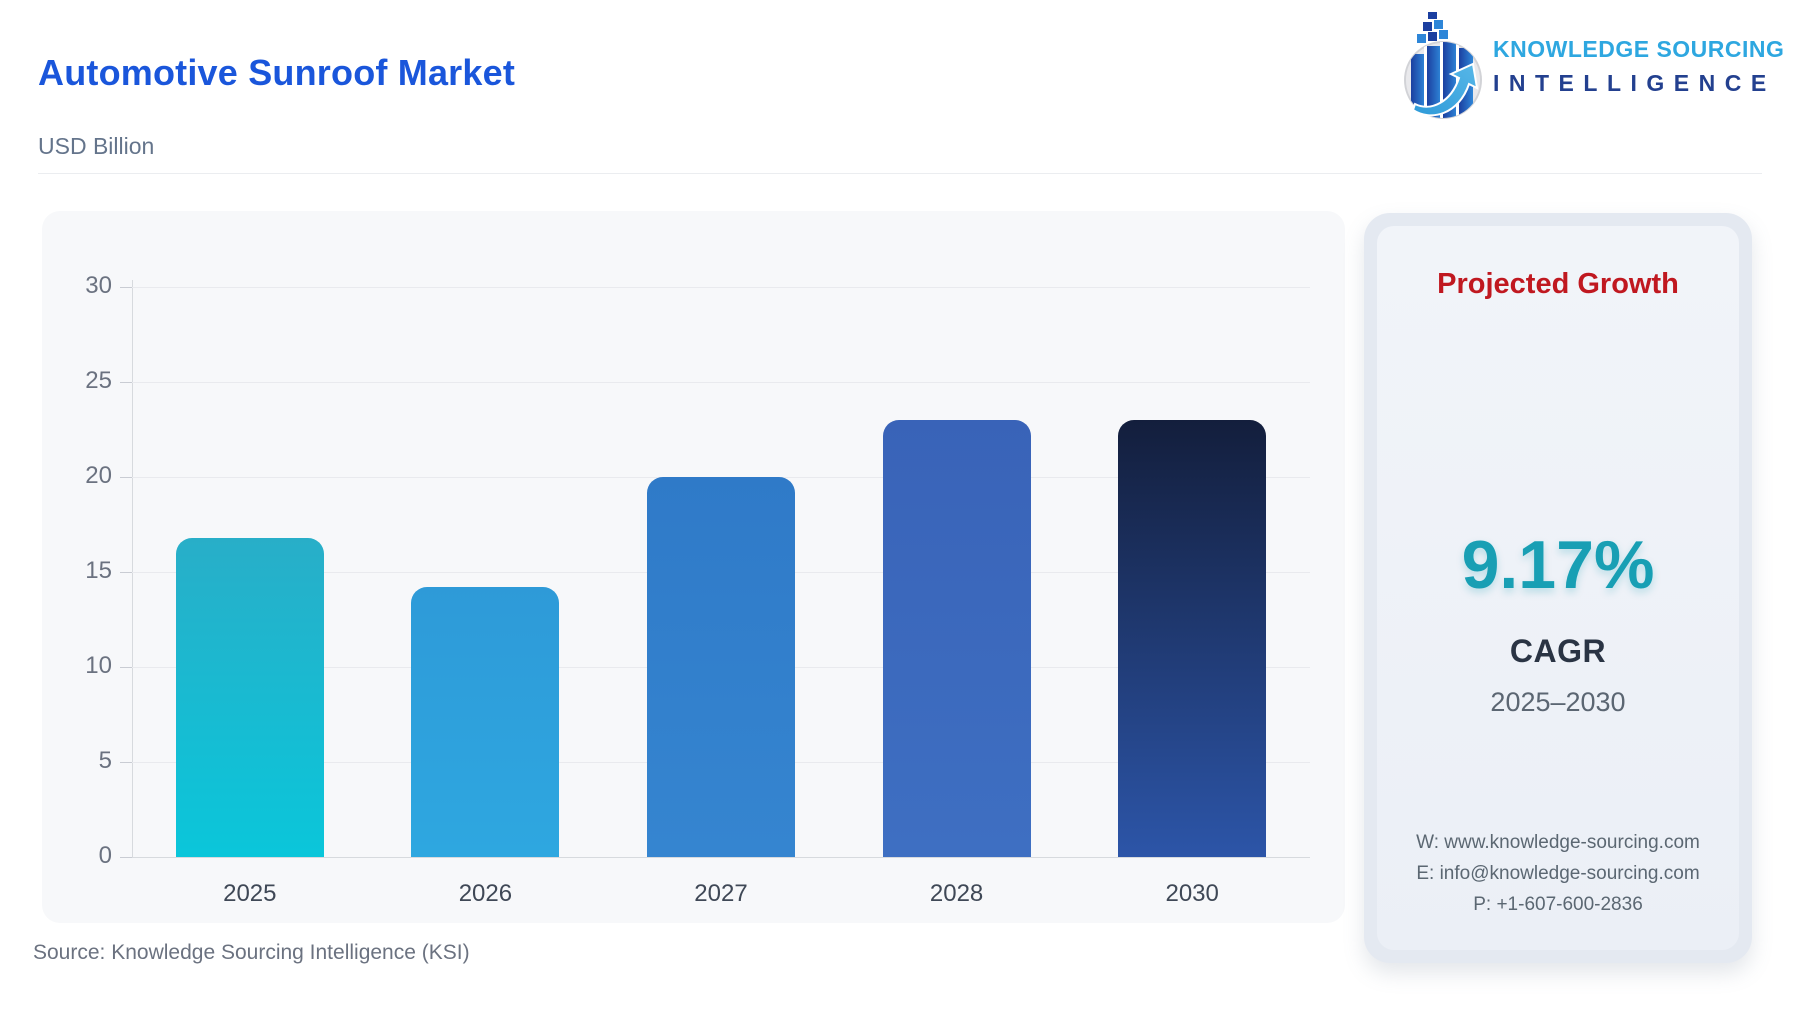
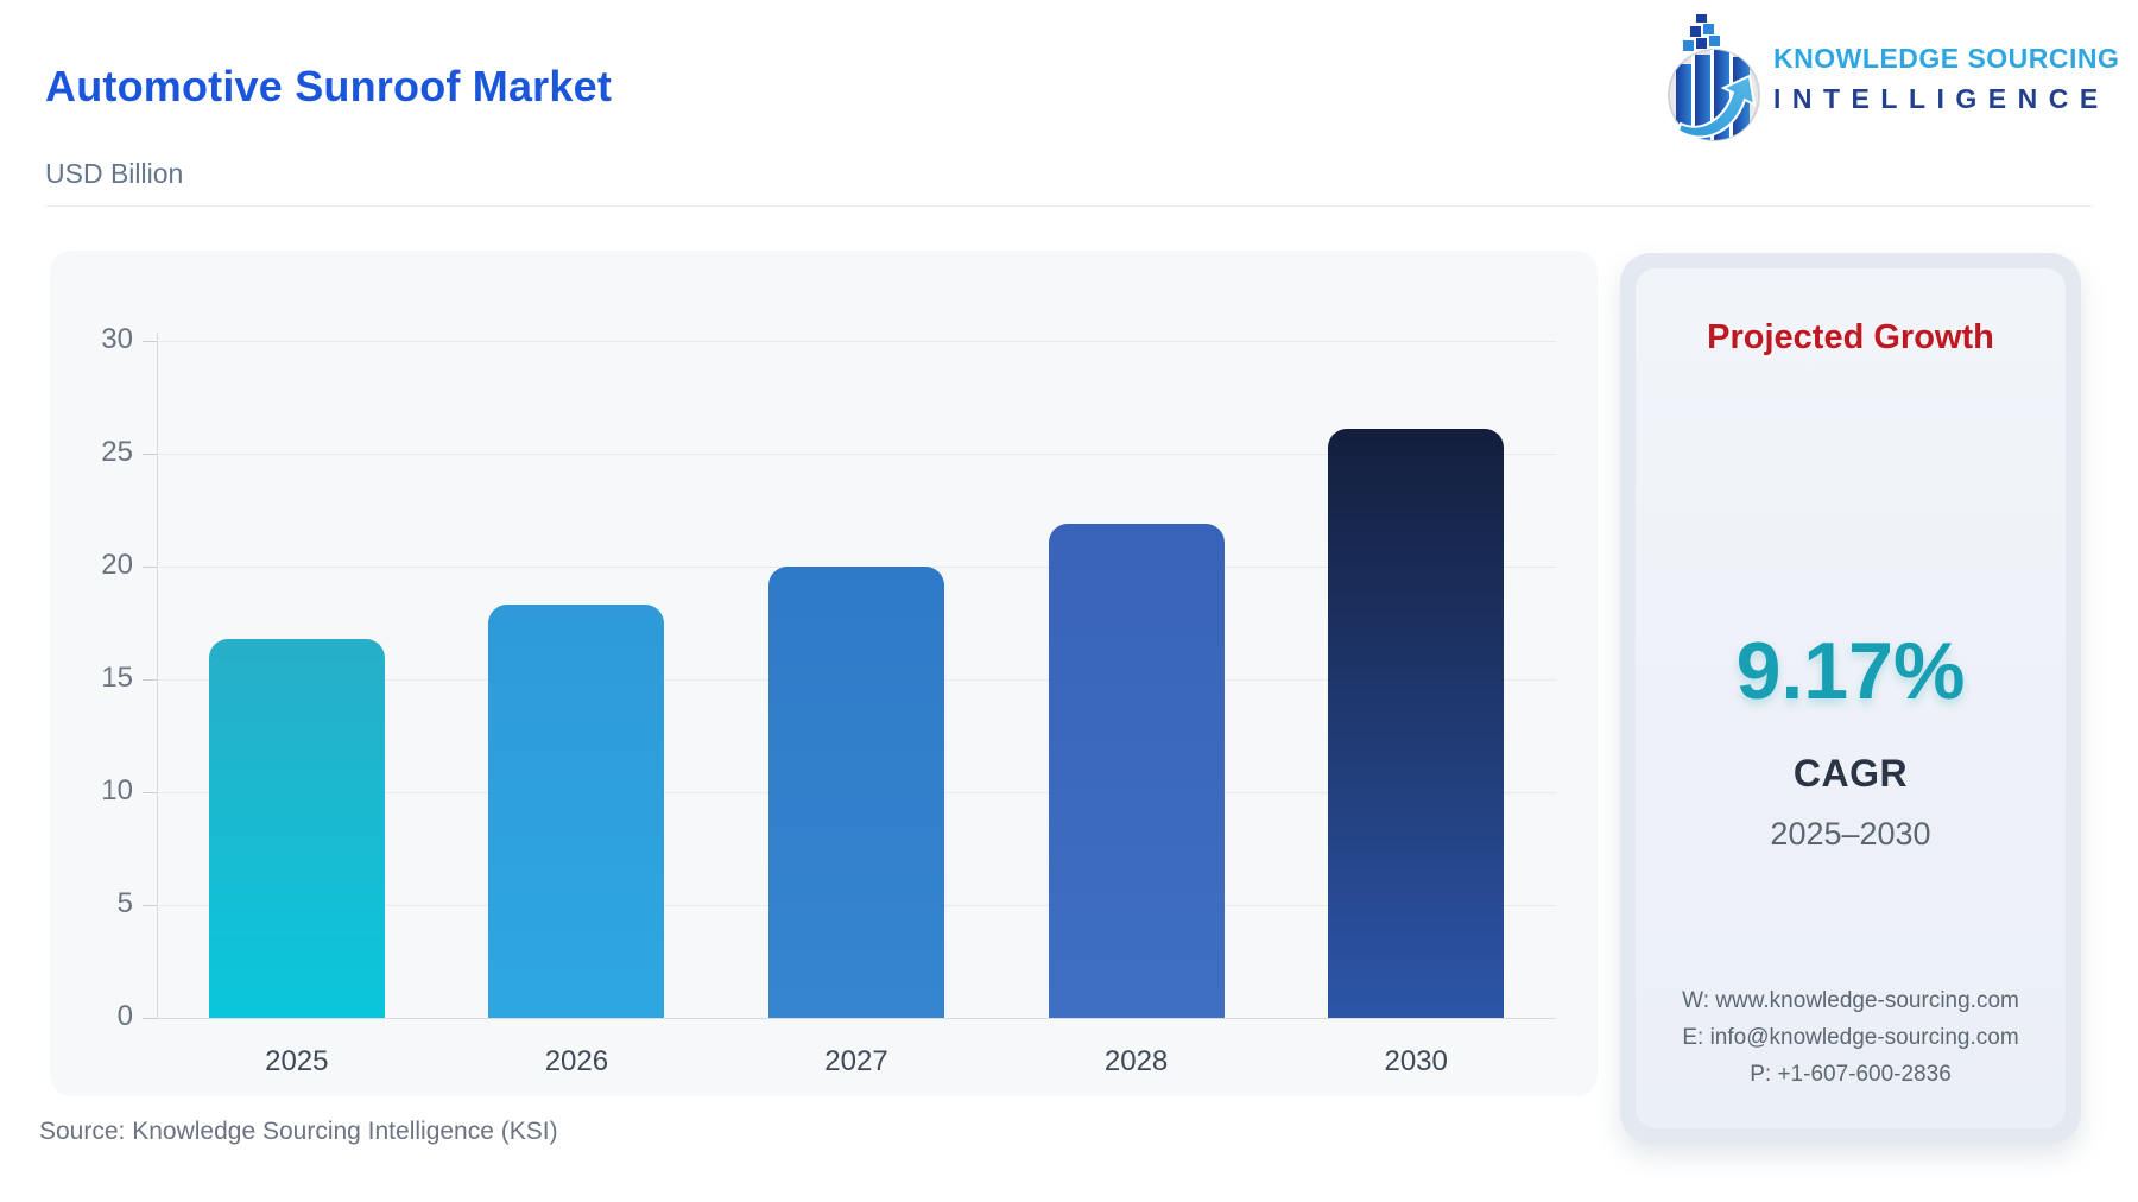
2026: 14.2 -> 18.3
2028: 23.0 -> 21.9
2030: 23.0 -> 26.1
